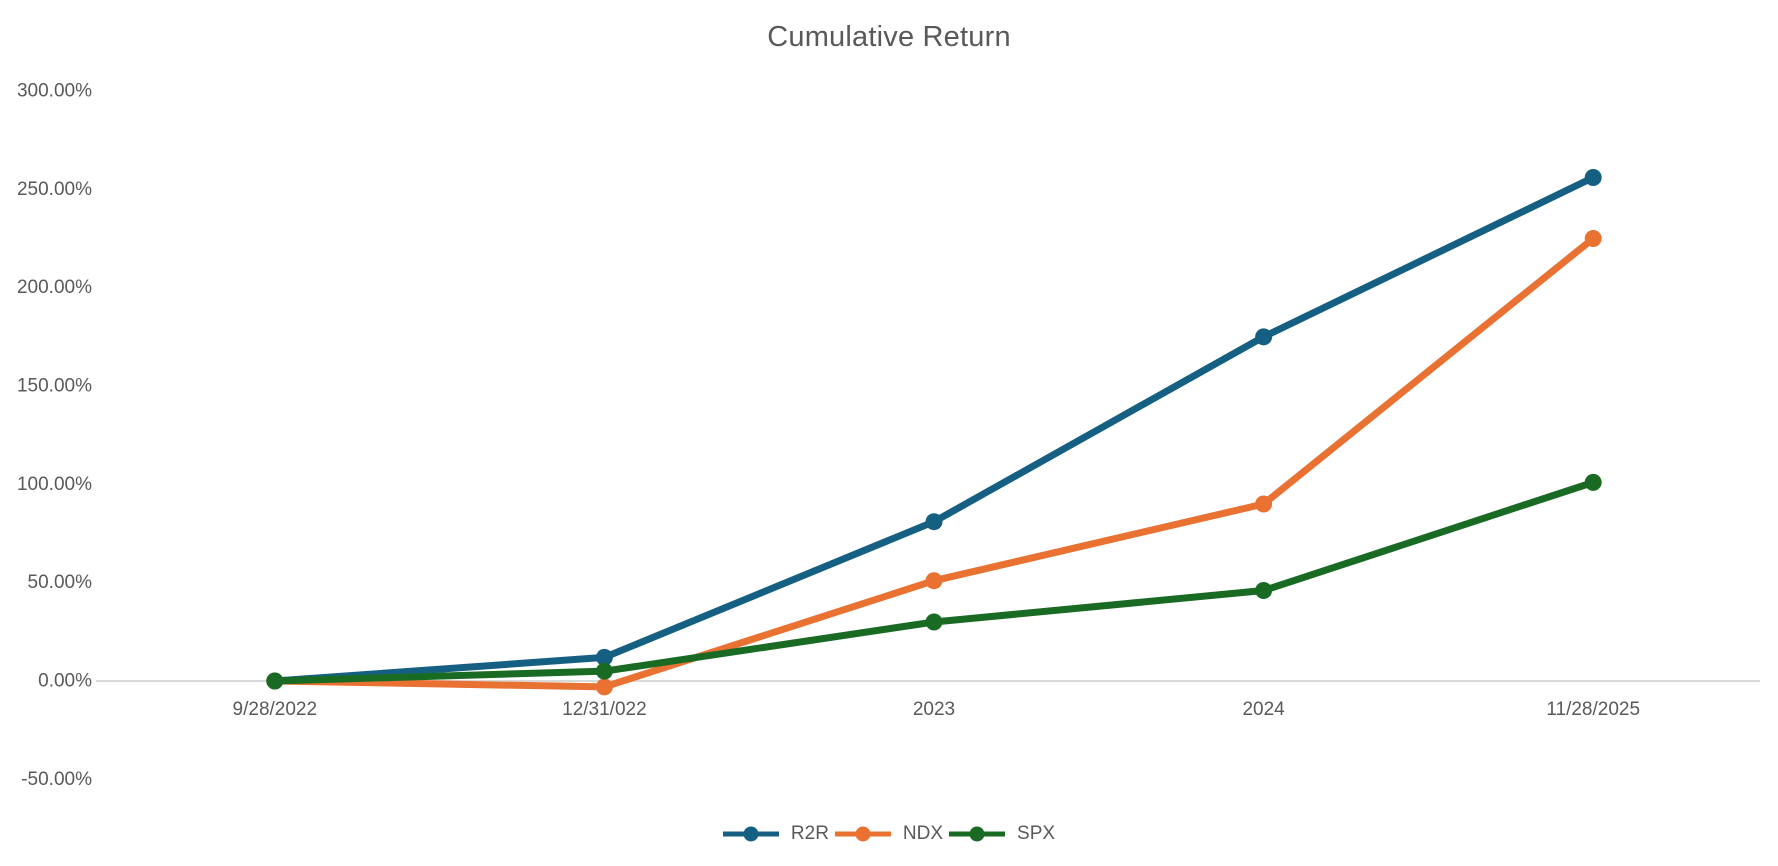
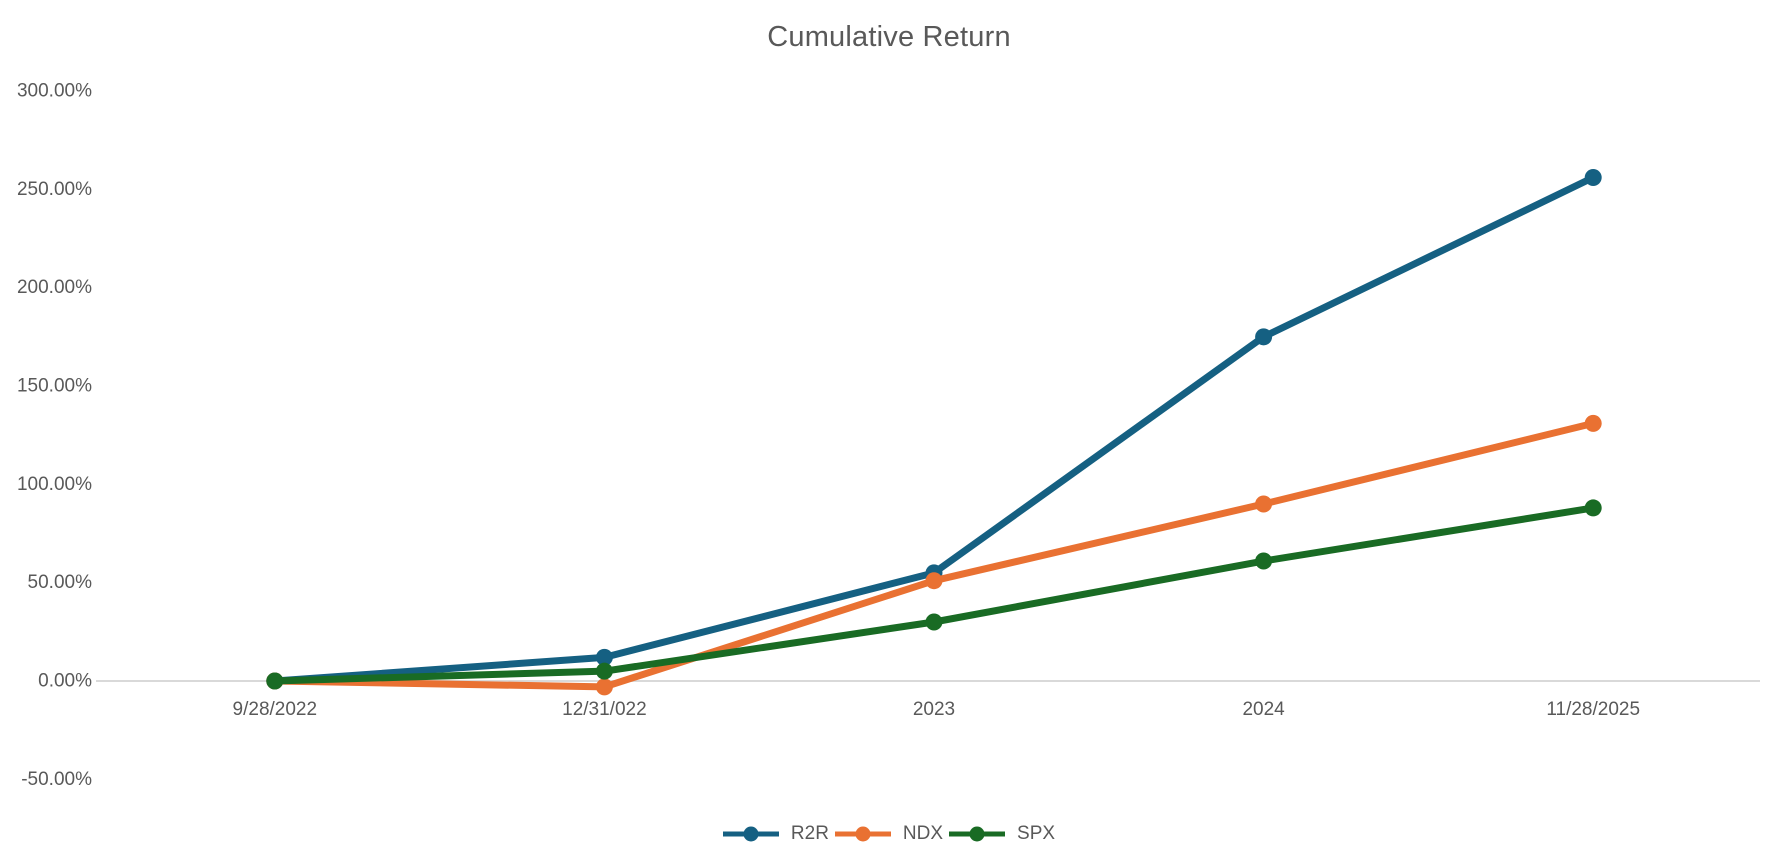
R2R/2023: 81% -> 55%
SPX/2024: 46% -> 61%
NDX/11/28/2025: 225% -> 131%
SPX/11/28/2025: 101% -> 88%
